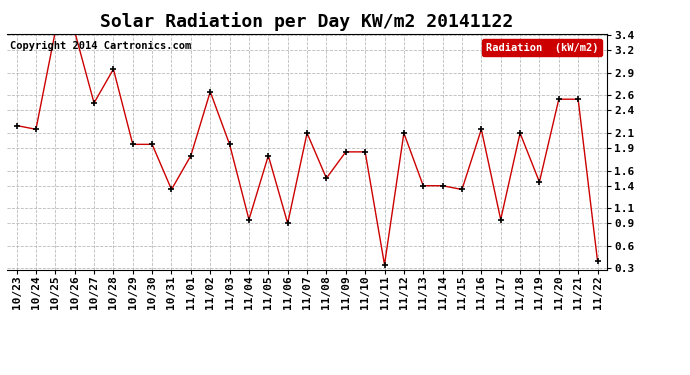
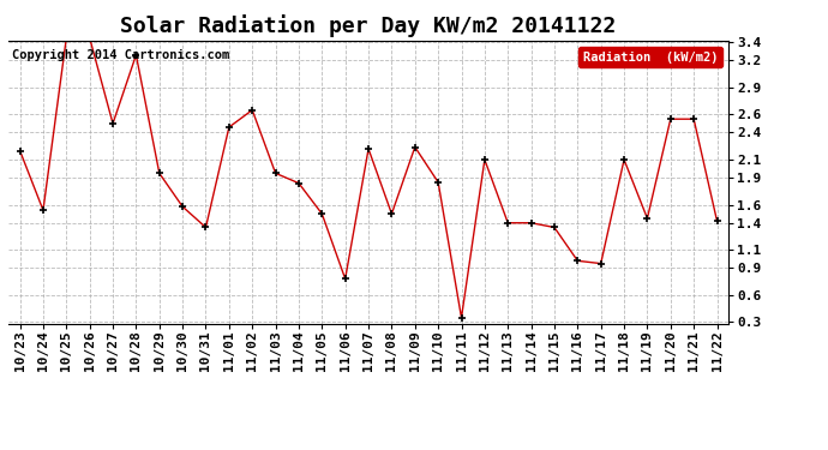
10/24: 2.15 -> 1.54
10/28: 2.95 -> 3.26
10/30: 1.95 -> 1.58
11/01: 1.80 -> 2.46
11/04: 0.95 -> 1.84
11/05: 1.80 -> 1.50
11/06: 0.90 -> 0.78
11/07: 2.10 -> 2.22
11/09: 1.85 -> 2.24
11/16: 2.15 -> 0.98
11/22: 0.40 -> 1.42
